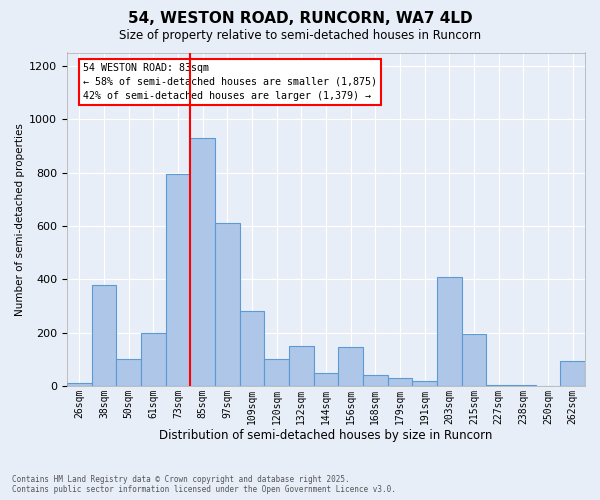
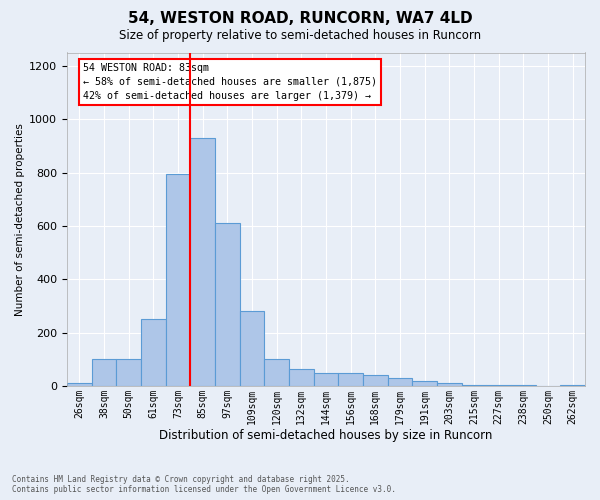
38sqm: 380 -> 100
61sqm: 200 -> 250
132sqm: 150 -> 65
156sqm: 145 -> 50
203sqm: 410 -> 12
215sqm: 195 -> 5
262sqm: 95 -> 5
